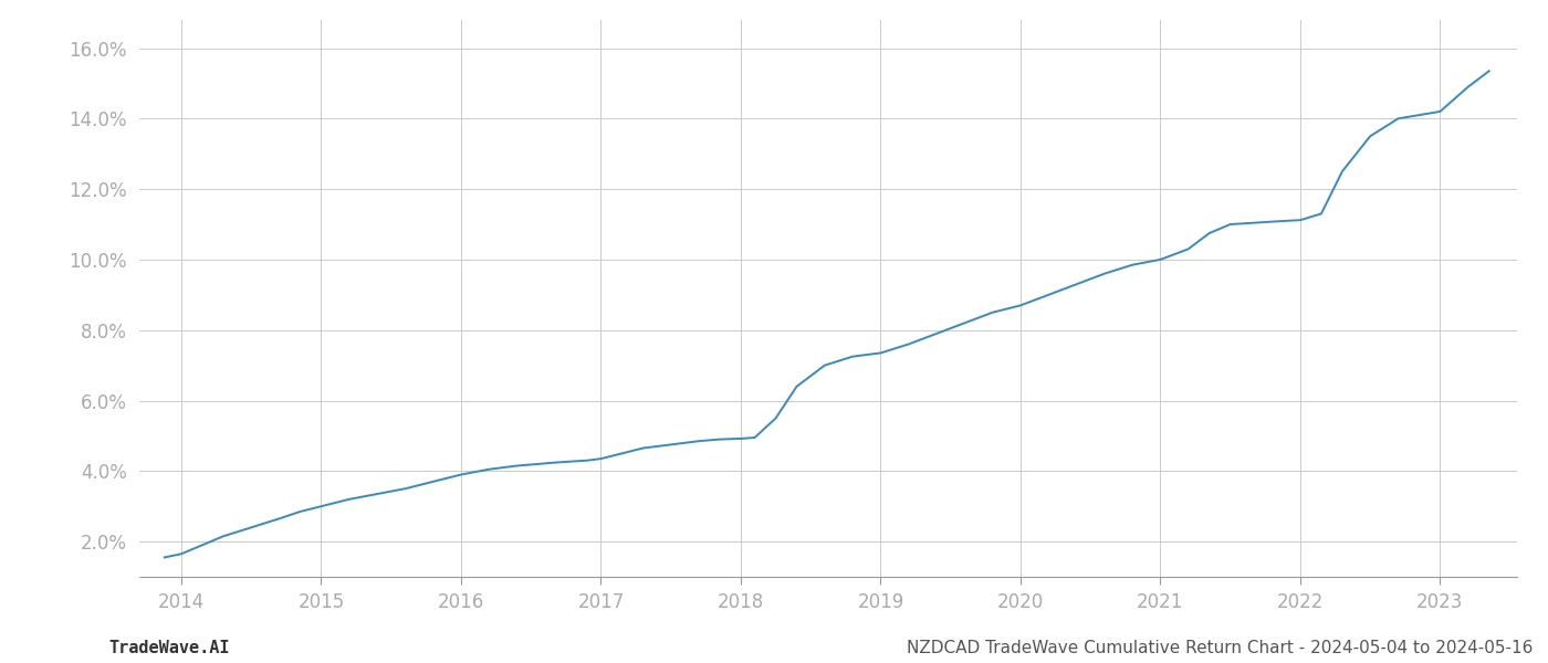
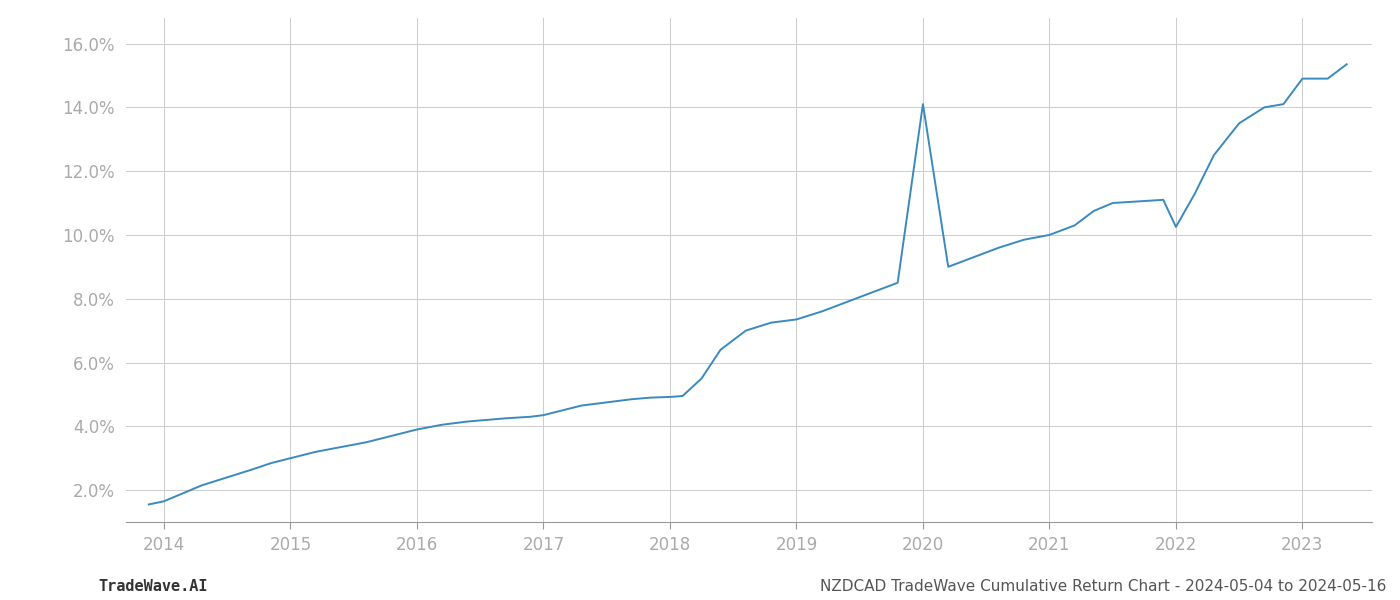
2020: 8.70% -> 14.10%
2022: 11.12% -> 10.25%
2023: 14.20% -> 14.90%
